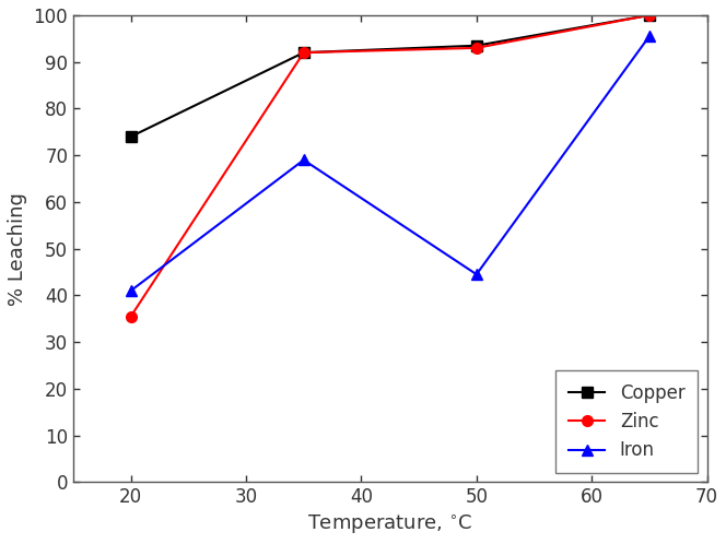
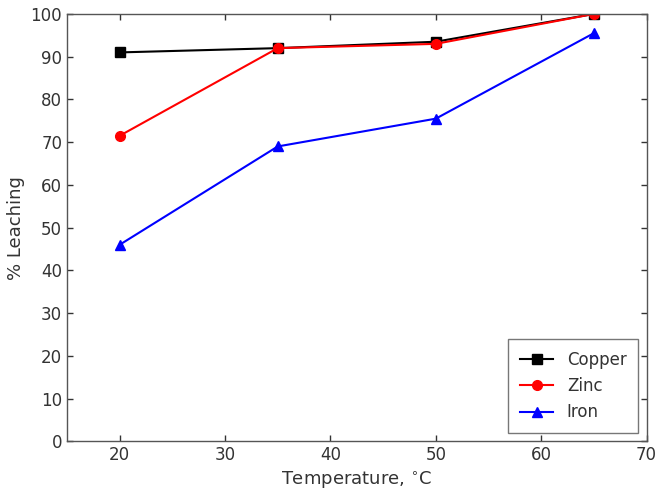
Copper/20: 74.0 -> 91.0
Zinc/20: 35.5 -> 71.5
Iron/20: 41.0 -> 46.0
Iron/50: 44.5 -> 75.5
